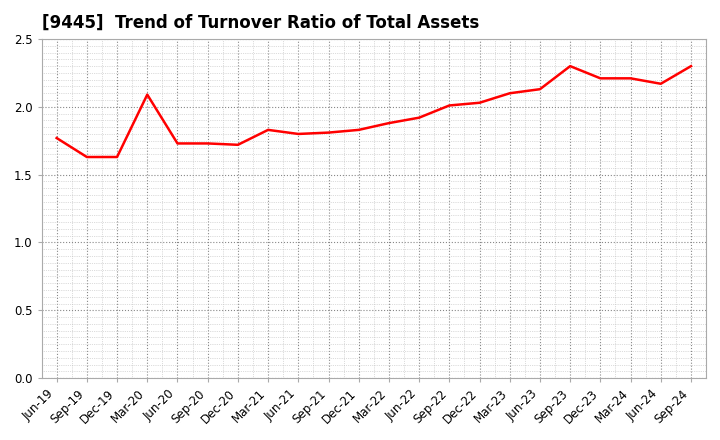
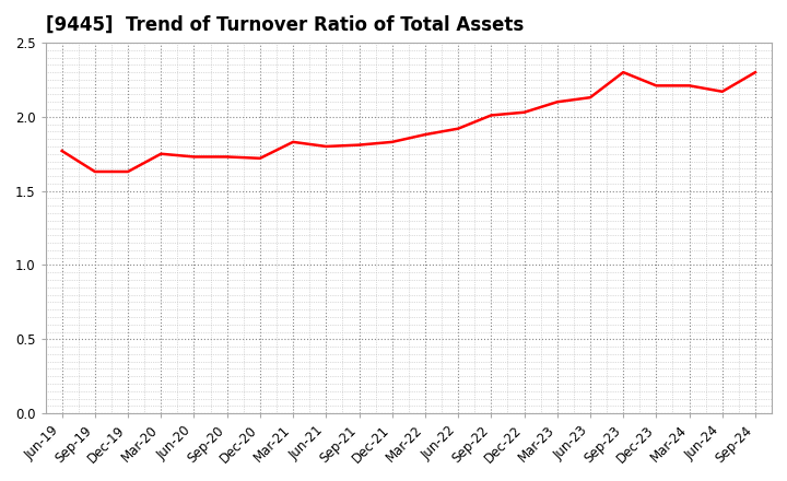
Mar-20: 2.09 -> 1.75
